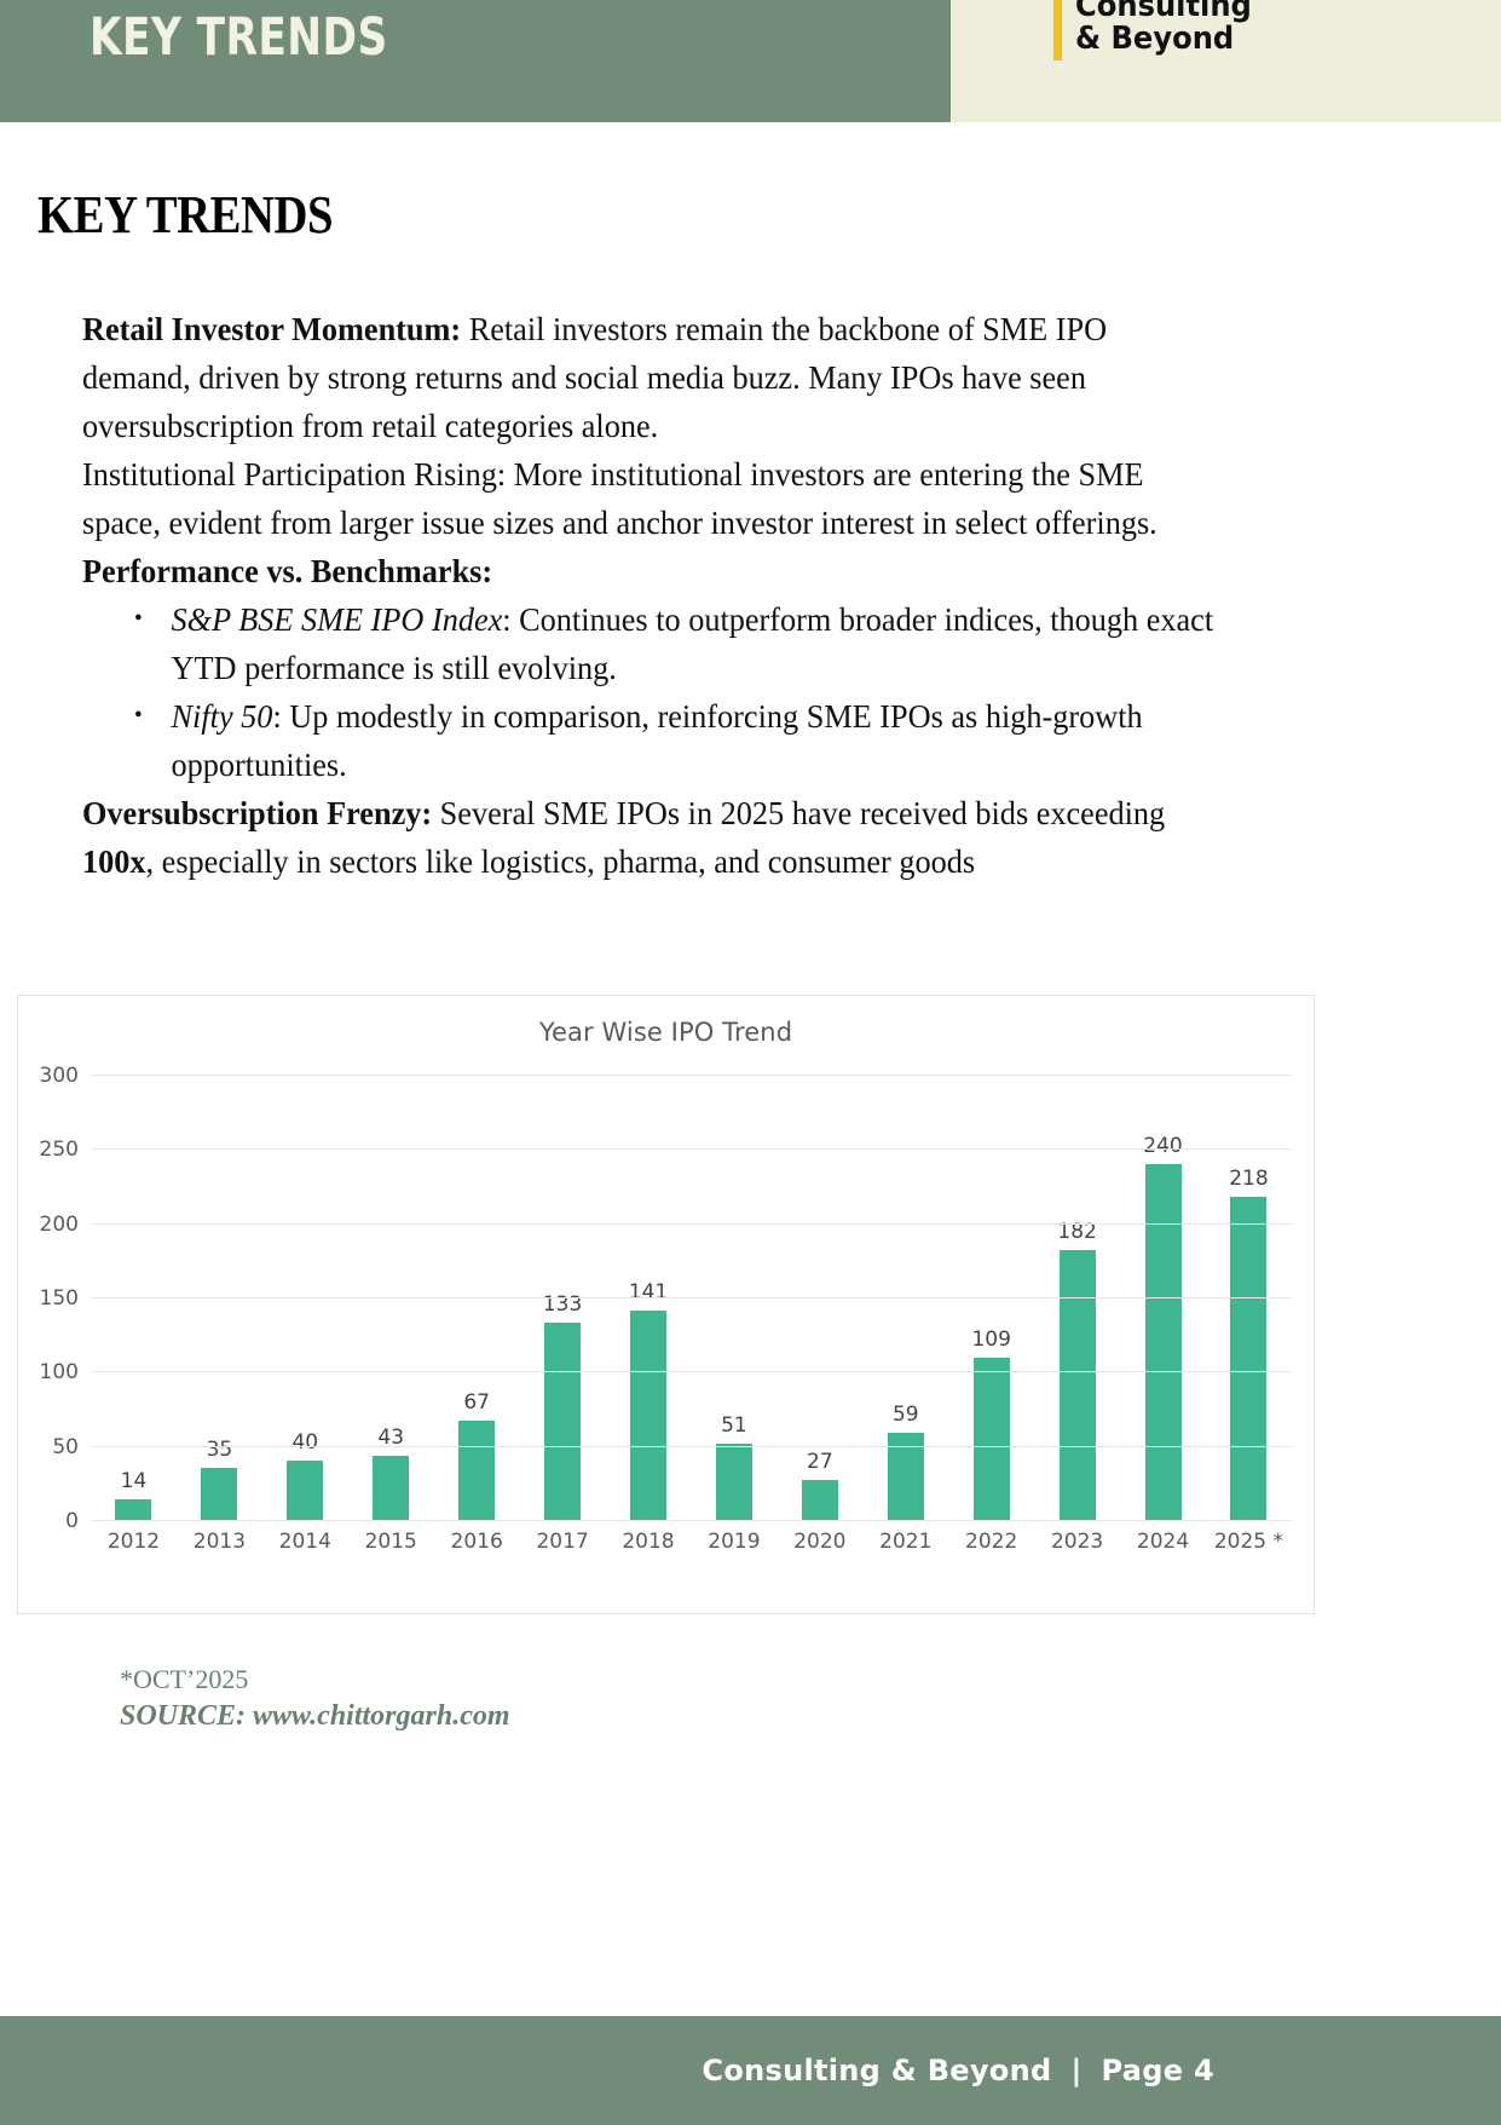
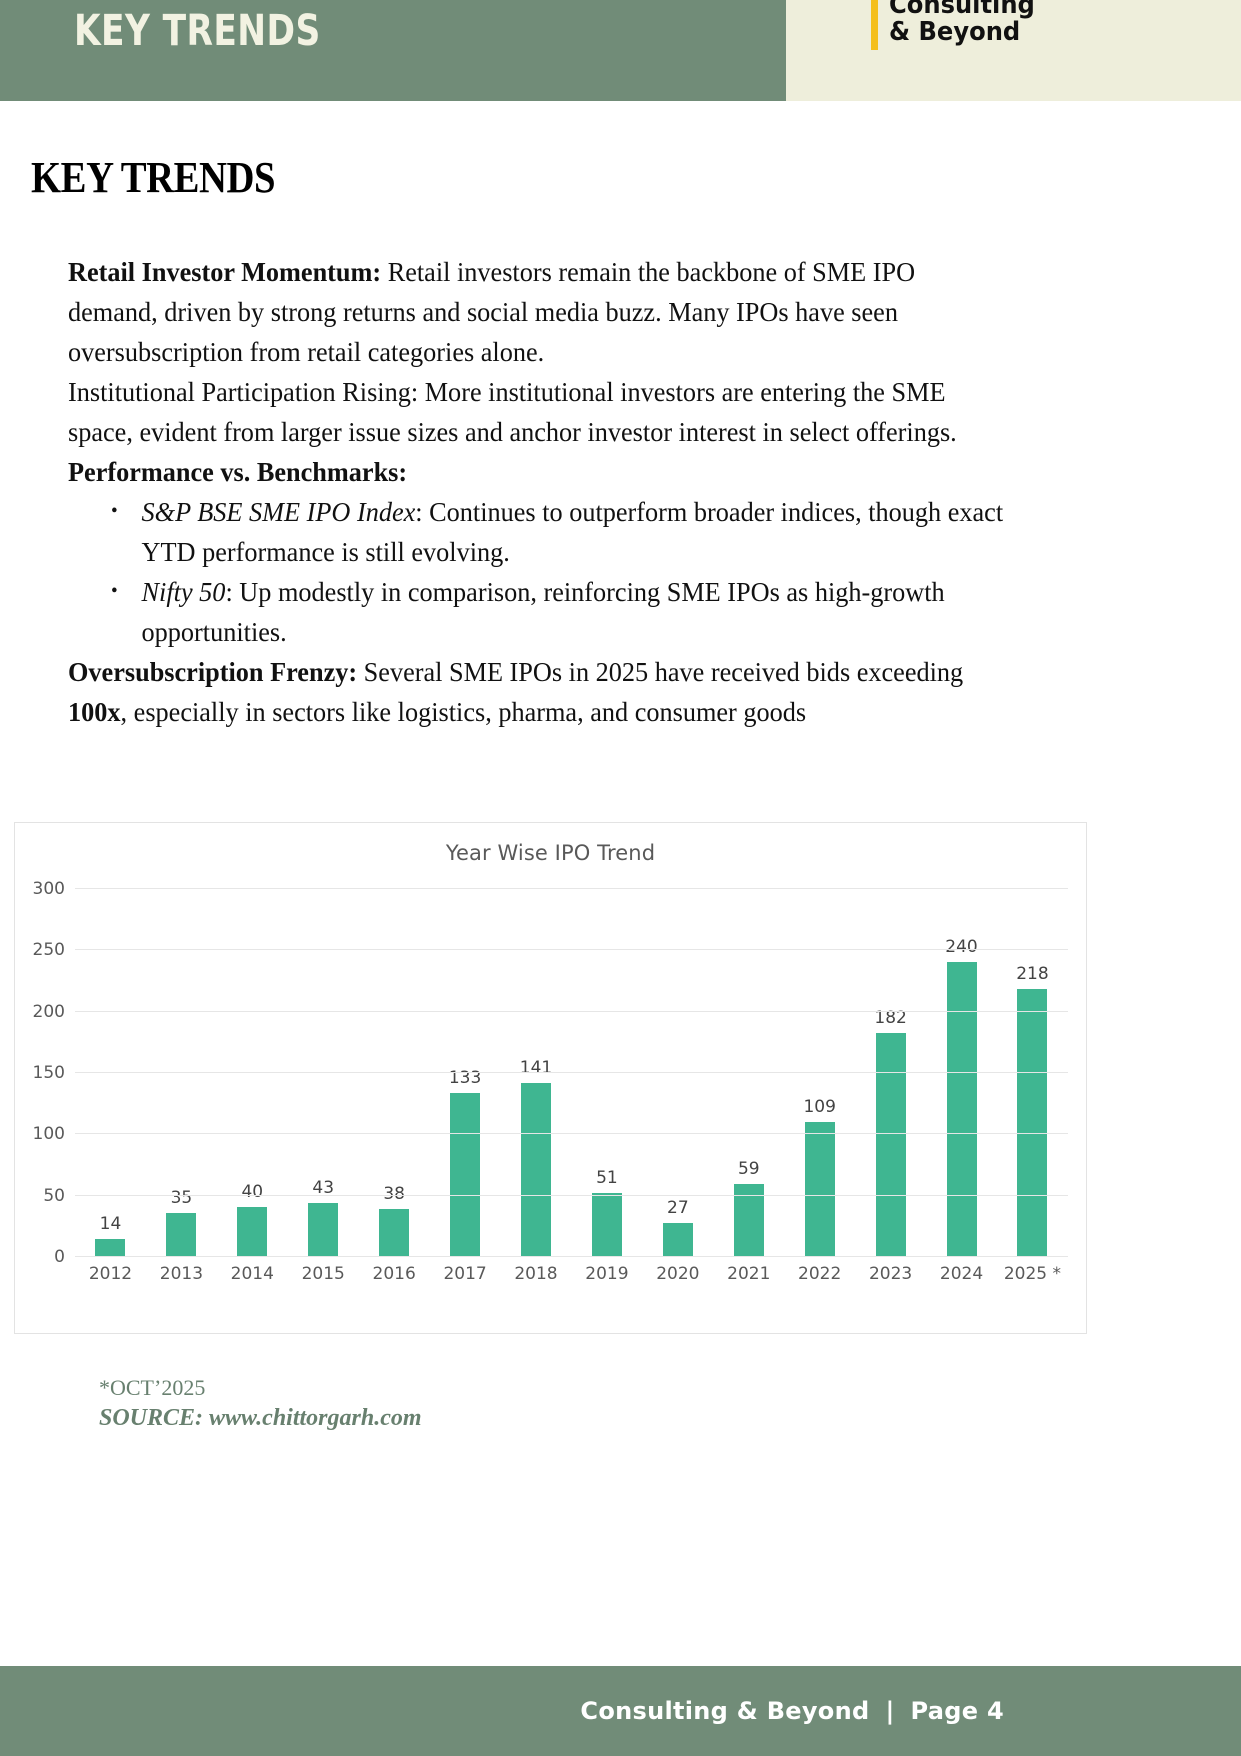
2016: 67 -> 38
